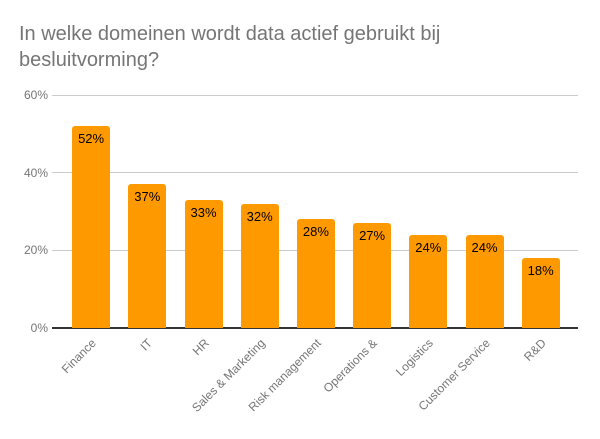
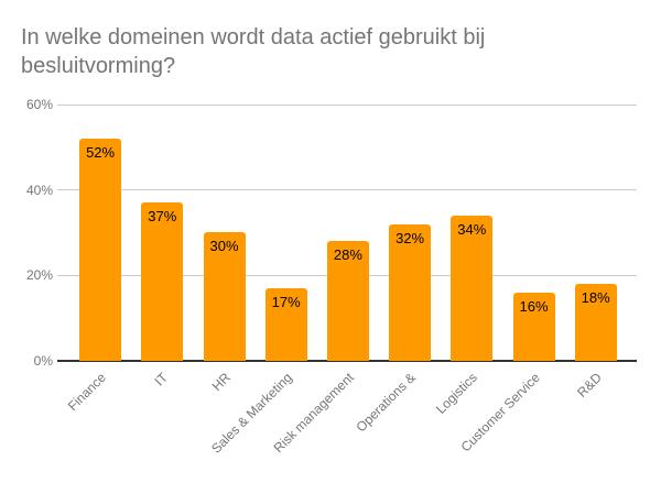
HR: 33% -> 30%
Sales & Marketing: 32% -> 17%
Operations &: 27% -> 32%
Logistics: 24% -> 34%
Customer Service: 24% -> 16%
